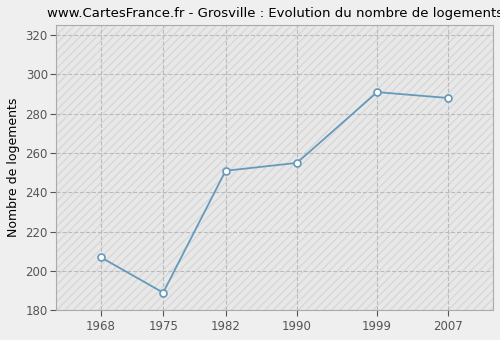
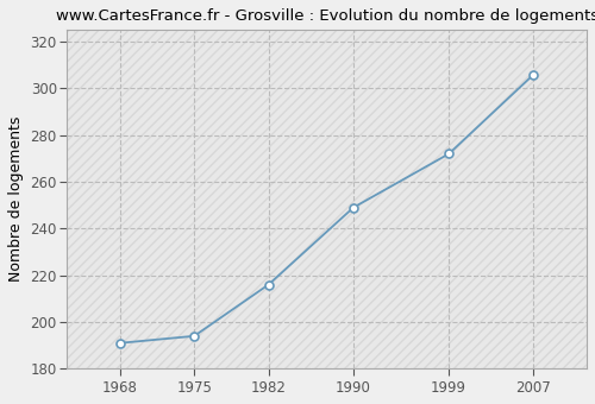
1968: 207 -> 191
1975: 189 -> 194
1982: 251 -> 216
1990: 255 -> 249
1999: 291 -> 272
2007: 288 -> 306
